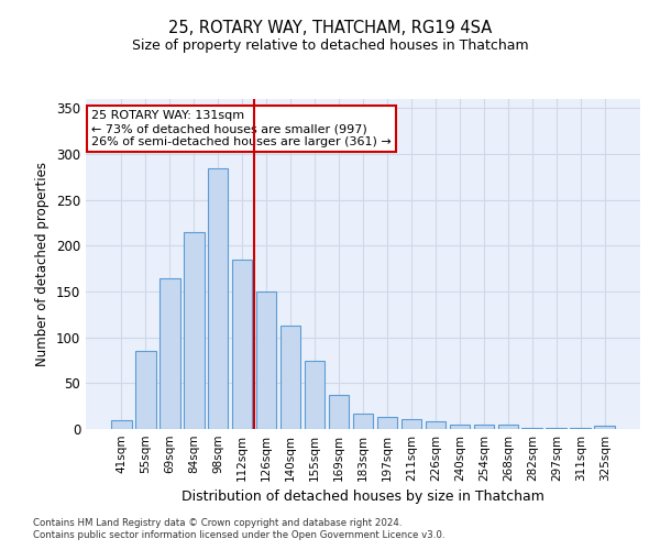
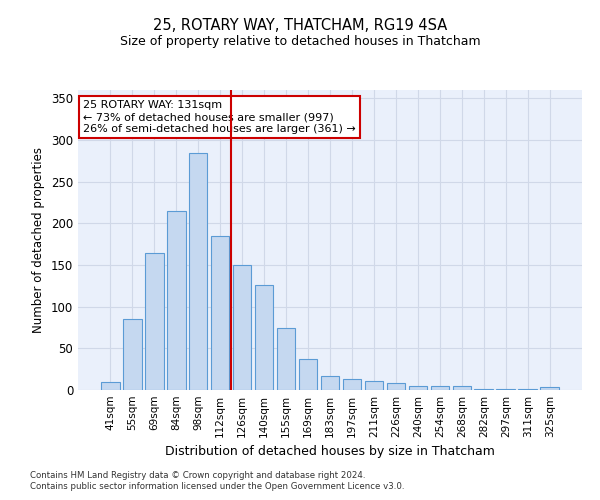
140sqm: 113 -> 126
